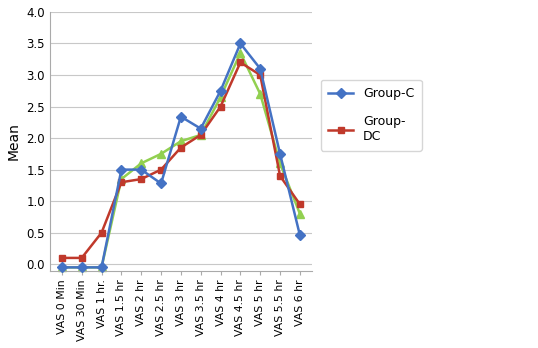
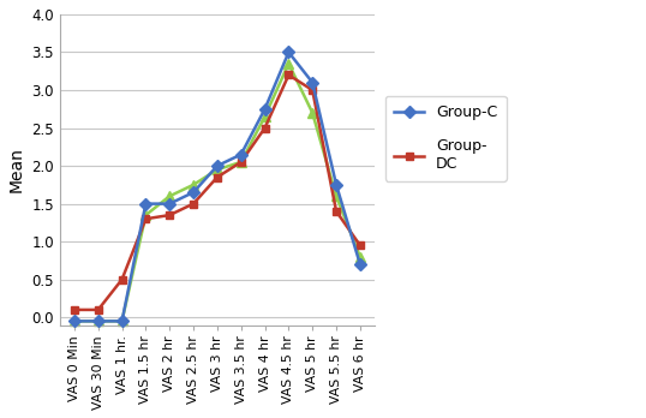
Group-C/VAS 2.5 hr: 1.28 -> 1.65
Group-C/VAS 3 hr: 2.34 -> 2.00
Group-C/VAS 6 hr: 0.46 -> 0.70
